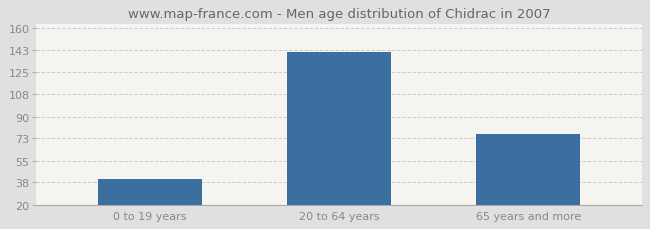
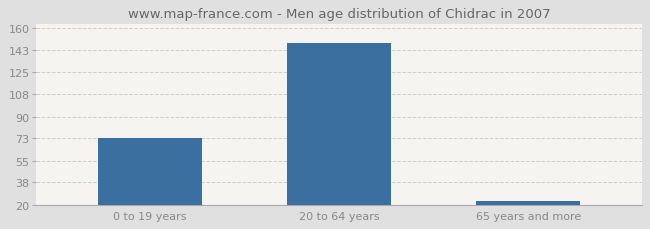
0 to 19 years: 41 -> 73
20 to 64 years: 141 -> 148
65 years and more: 76 -> 23
